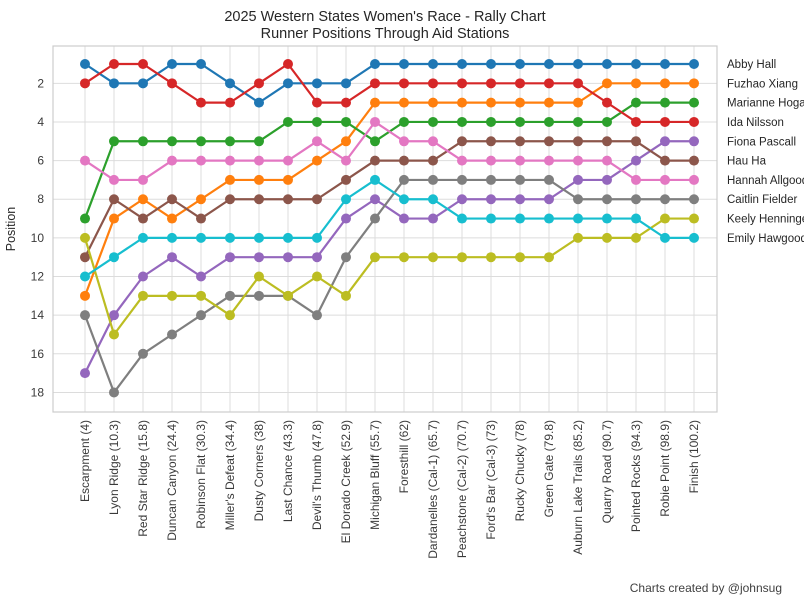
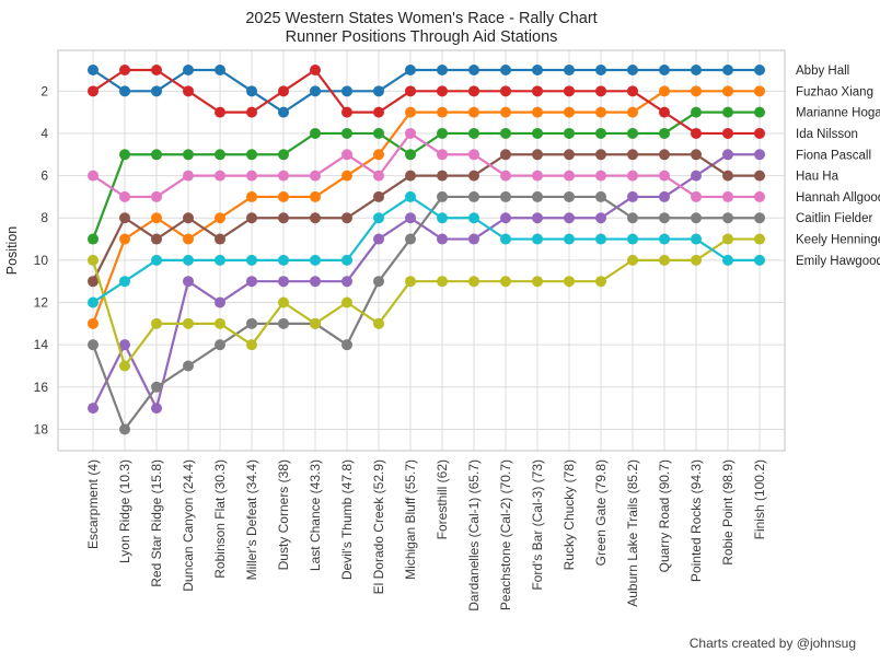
Fiona Pascall/Red Star Ridge (15.8): 12 -> 17
